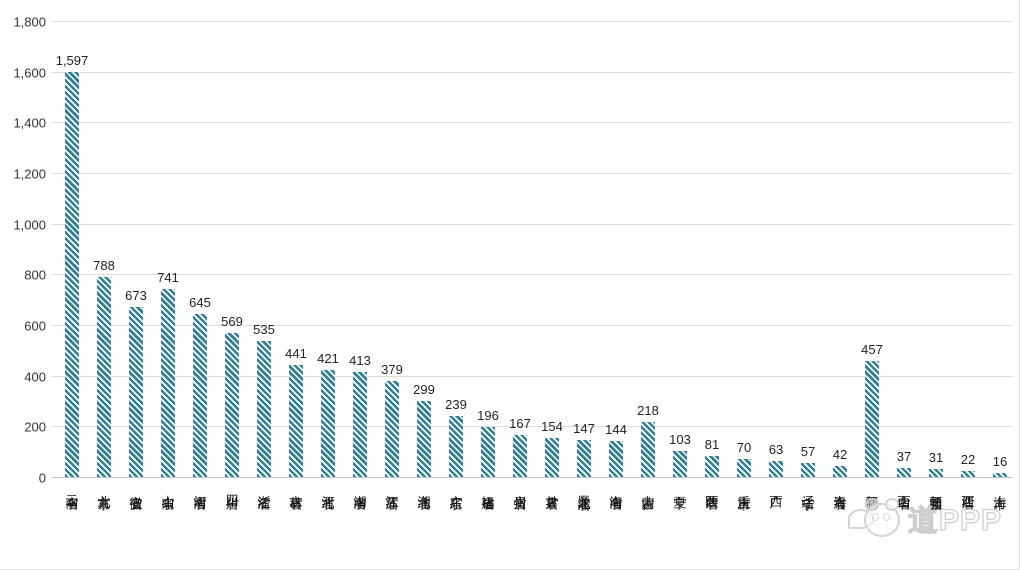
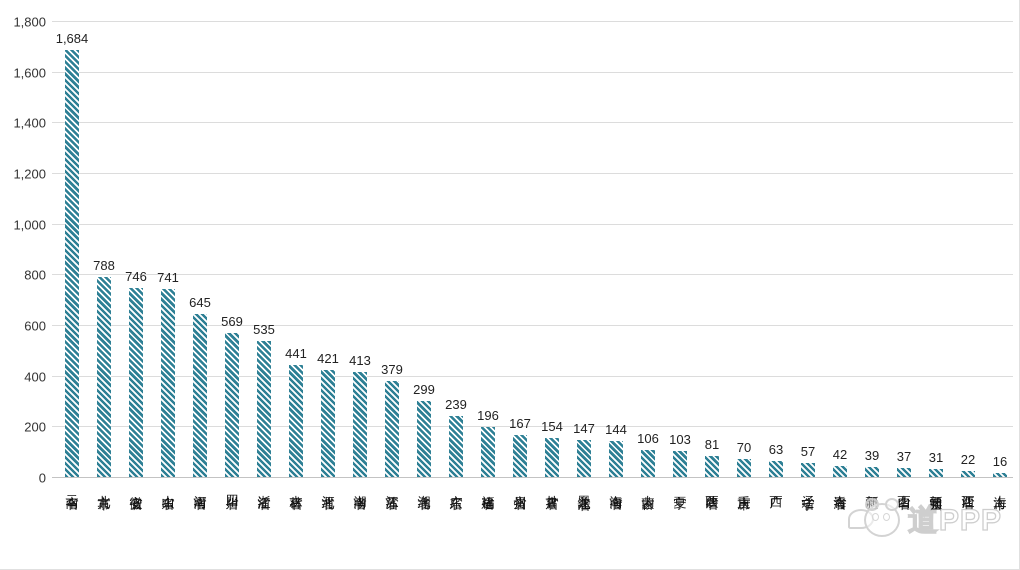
云南省: 1,597 -> 1,684
安徽省: 673 -> 746
内蒙古: 218 -> 106
新疆: 457 -> 39
